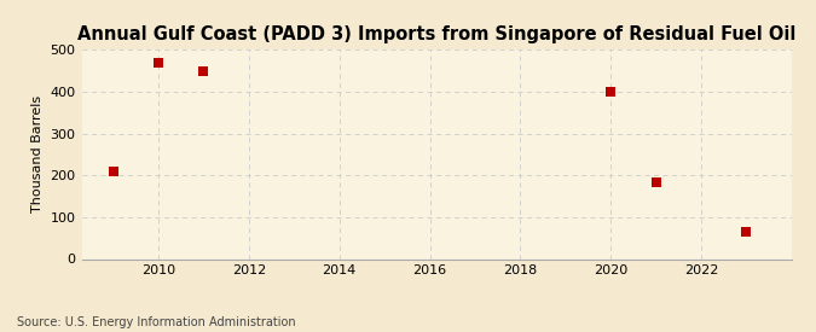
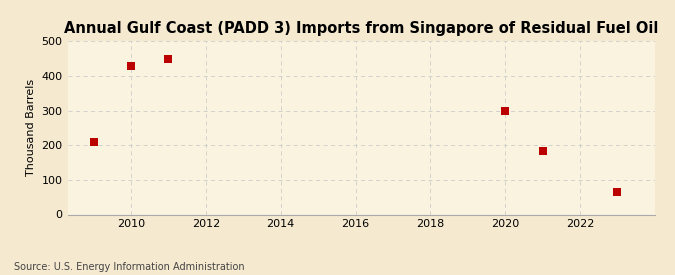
2010: 470 -> 430
2020: 400 -> 300
